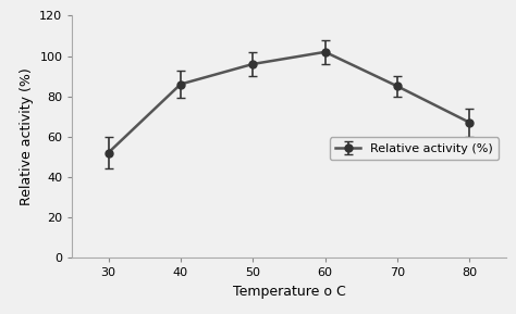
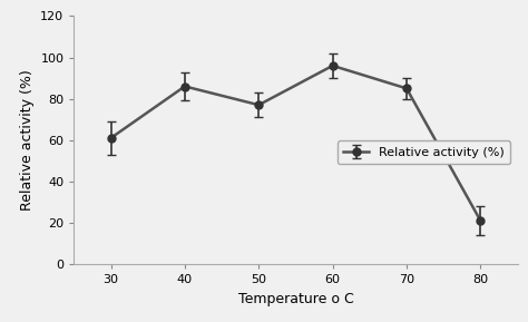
30: 52 -> 61
50: 96 -> 77
60: 102 -> 96
80: 67 -> 21
